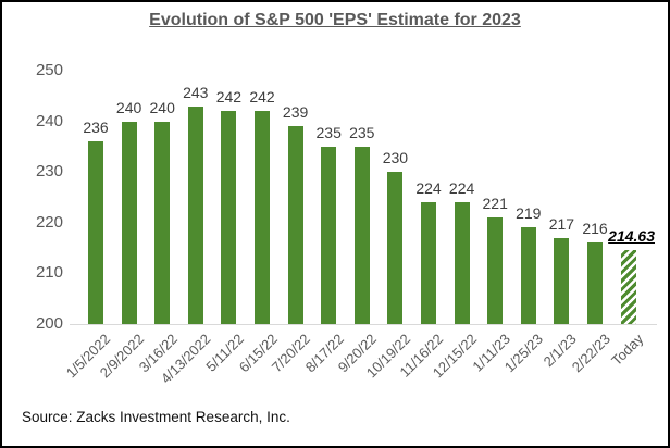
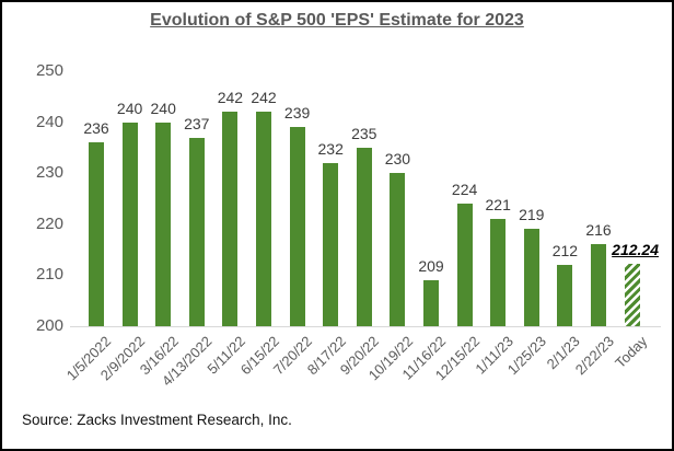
4/13/2022: 243 -> 237
8/17/22: 235 -> 232
11/16/22: 224 -> 209
2/1/23: 217 -> 212
Today: 214.63 -> 212.24
